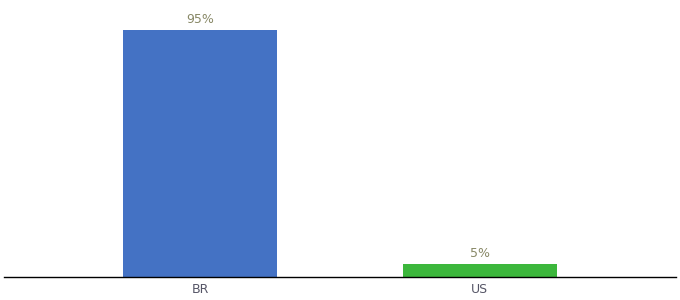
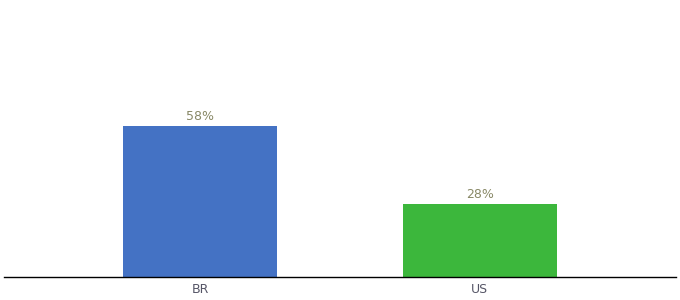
BR: 95% -> 58%
US: 5% -> 28%
